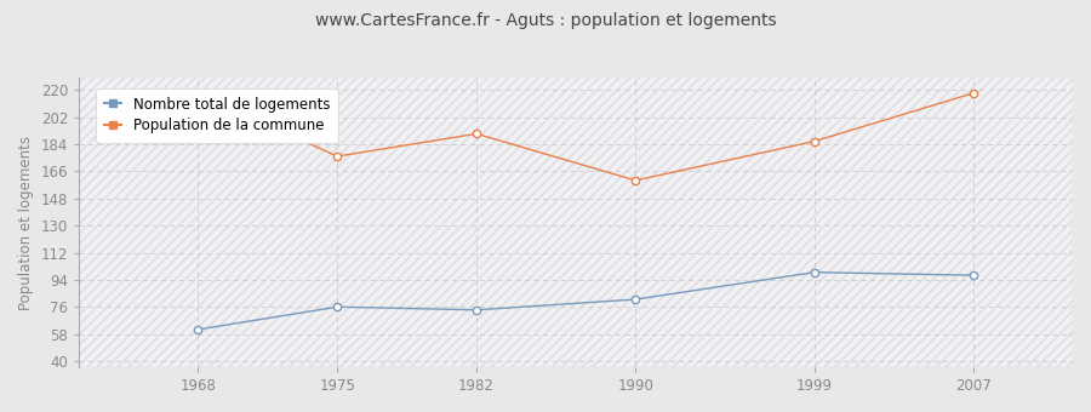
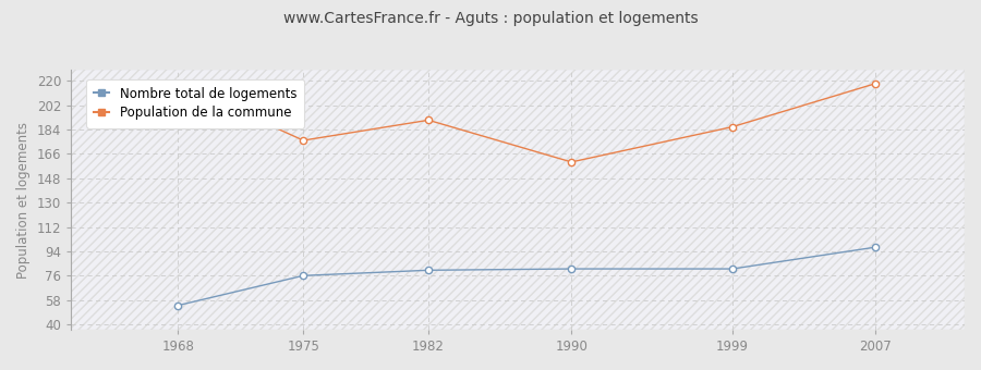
Nombre total de logements/1968: 61 -> 54
Nombre total de logements/1982: 74 -> 80
Nombre total de logements/1999: 99 -> 81
